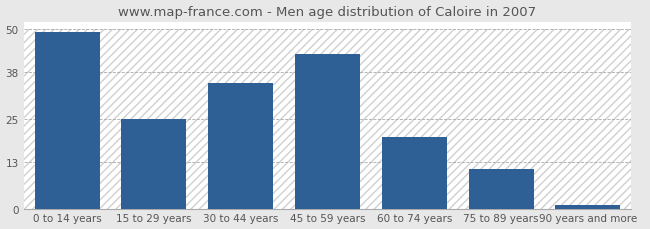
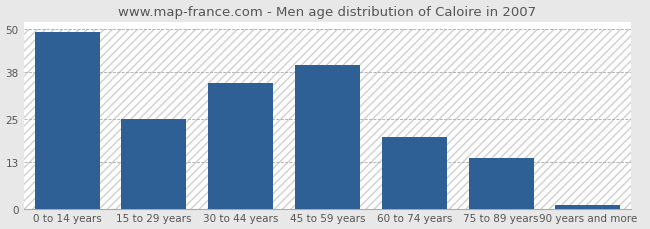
45 to 59 years: 43 -> 40
75 to 89 years: 11 -> 14
